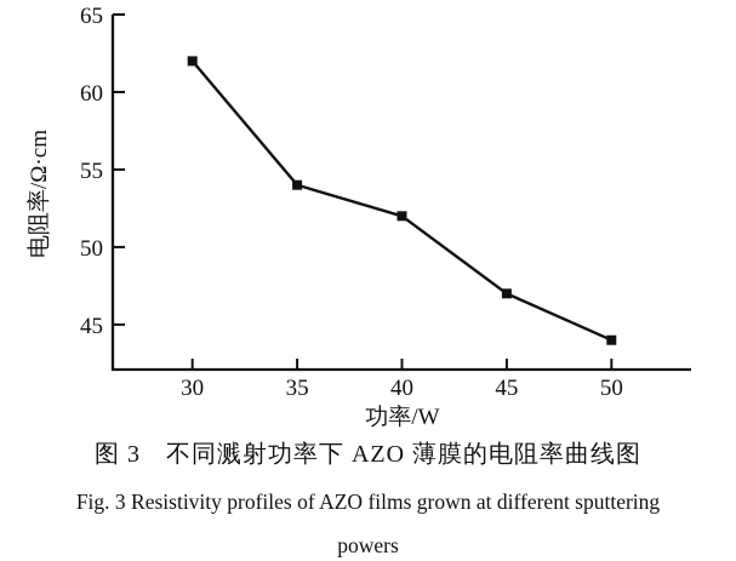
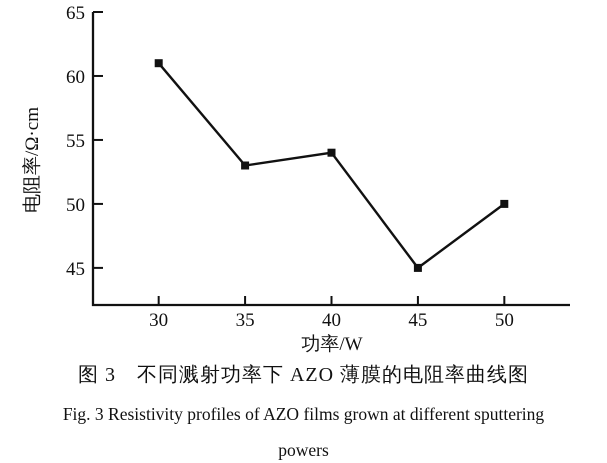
30: 62 -> 61
35: 54 -> 53
40: 52 -> 54
45: 47 -> 45
50: 44 -> 50
